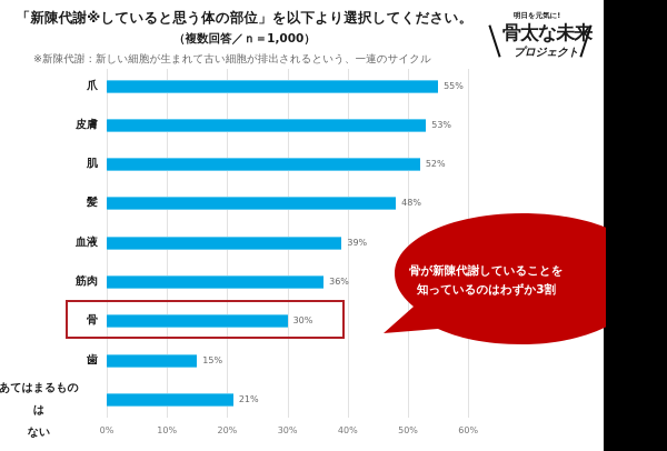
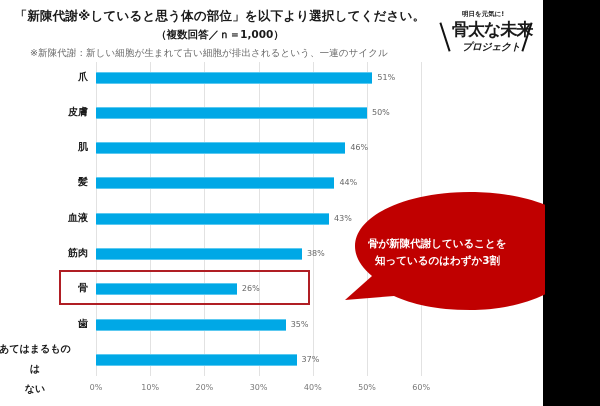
爪: 55% -> 51%
皮膚: 53% -> 50%
肌: 52% -> 46%
髪: 48% -> 44%
血液: 39% -> 43%
筋肉: 36% -> 38%
骨: 30% -> 26%
歯: 15% -> 35%
あてはまるものはない: 21% -> 37%
